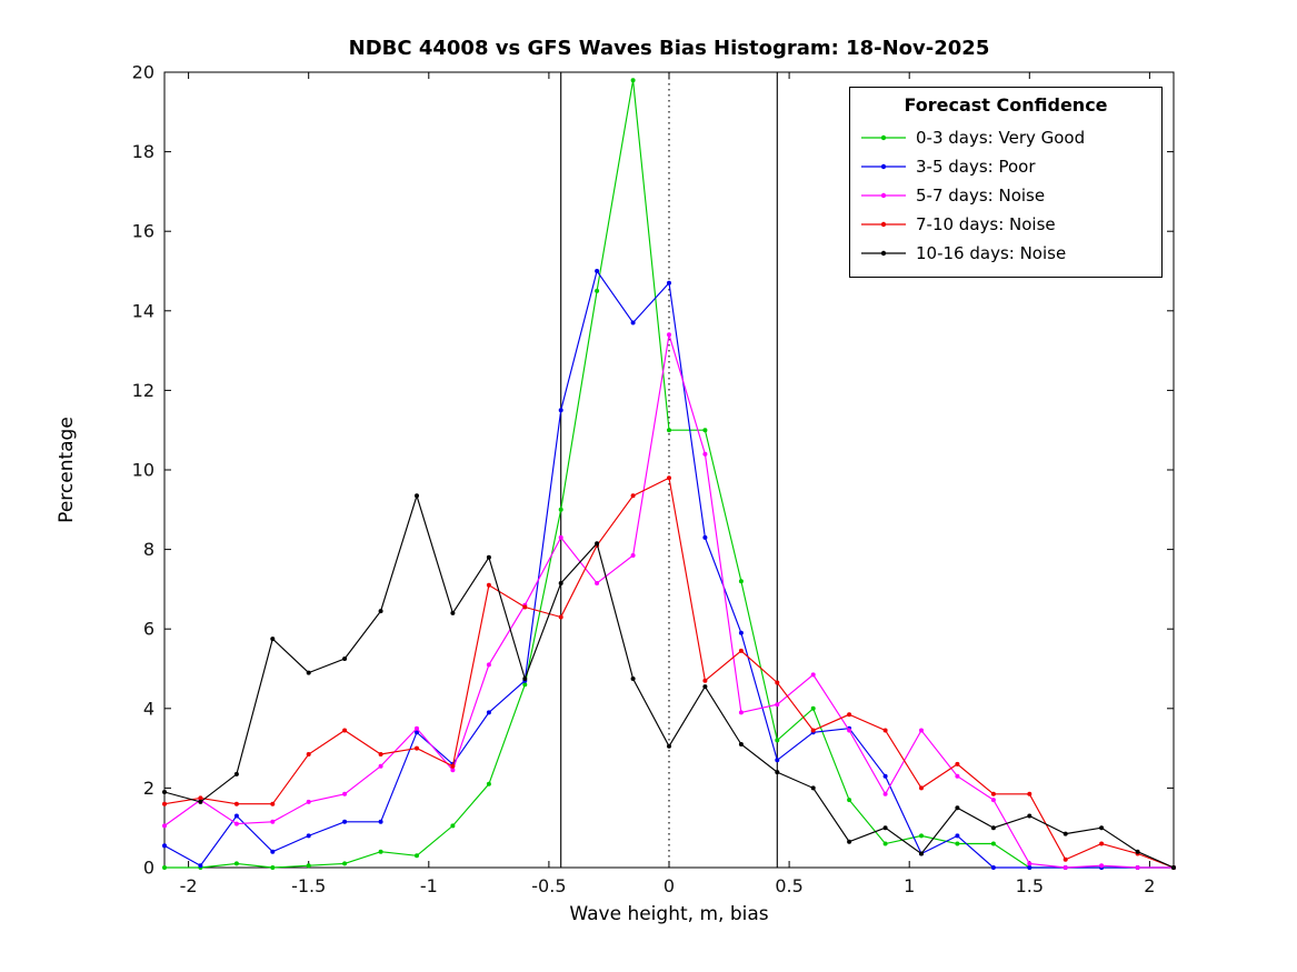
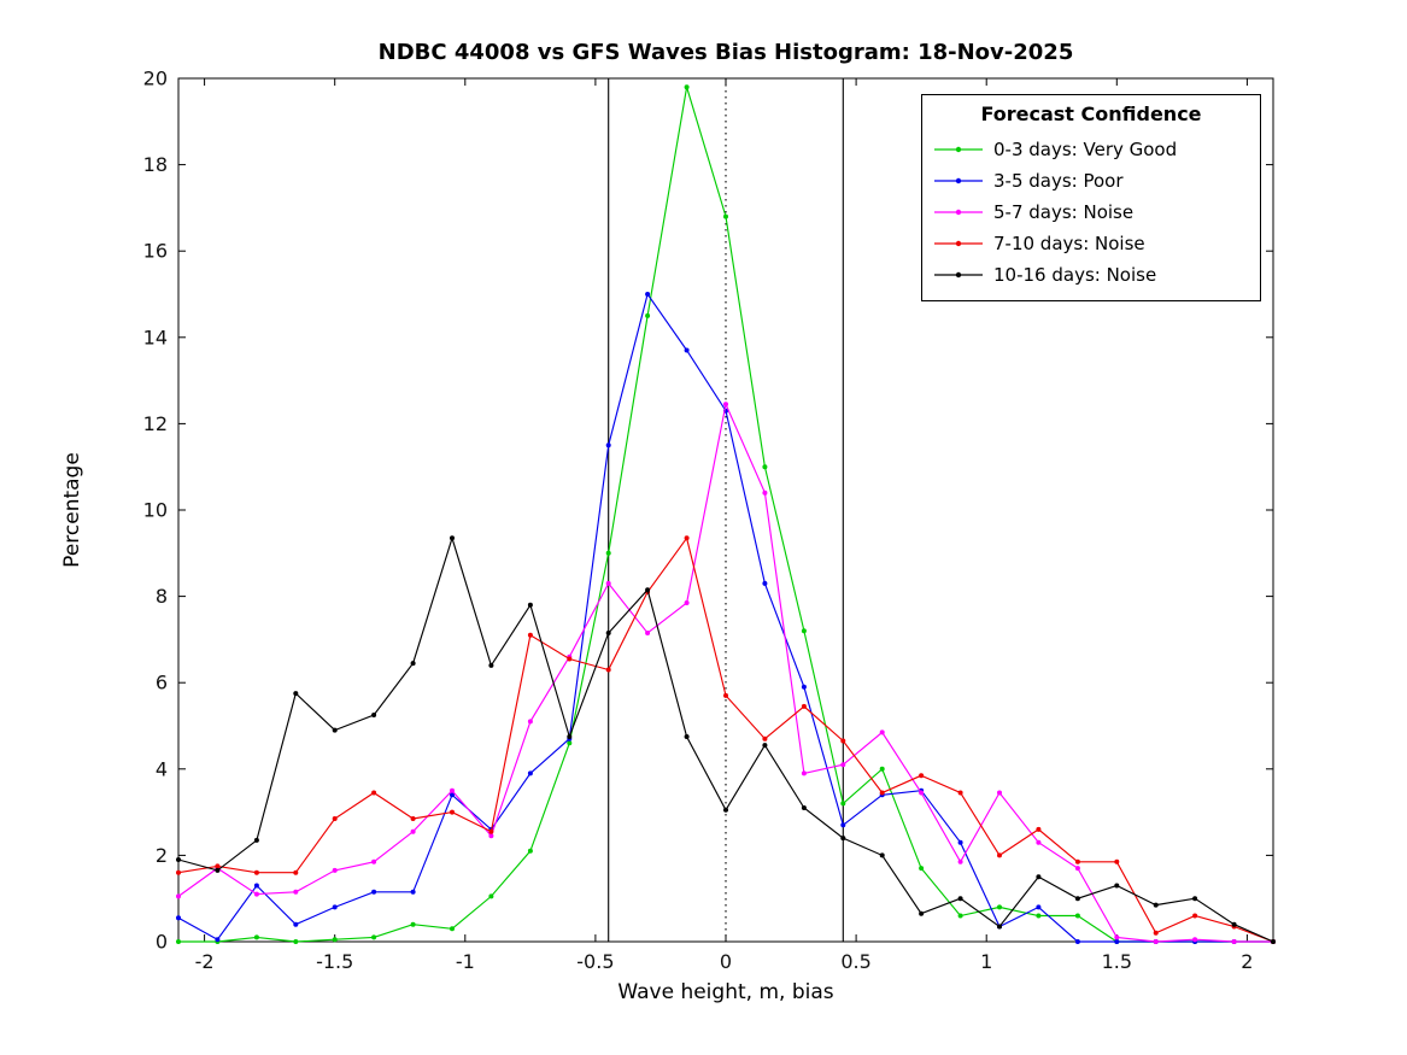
0-3 days: Very Good/0: 11.0 -> 16.8
3-5 days: Poor/0: 14.7 -> 12.3
5-7 days: Noise/0: 13.4 -> 12.4
7-10 days: Noise/0: 9.8 -> 5.7
